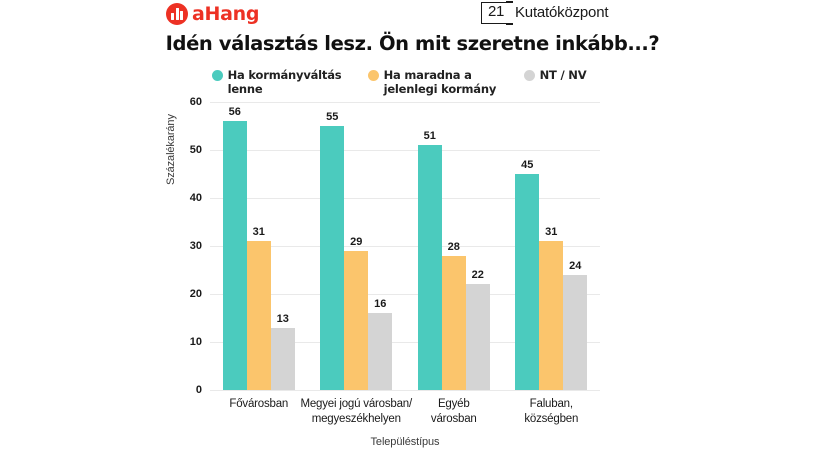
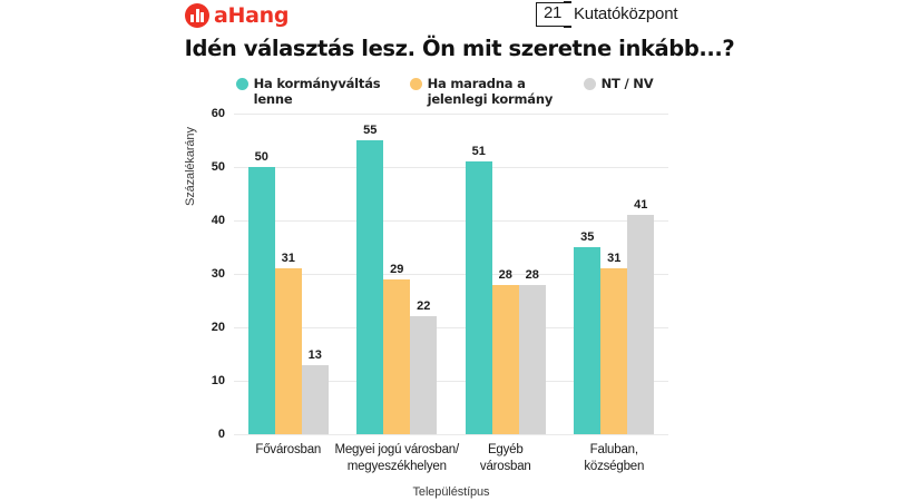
Ha kormányváltás lenne/Fővárosban: 56 -> 50
NT / NV/Megyei jogú városban/ megyeszékhelyen: 16 -> 22
NT / NV/Egyéb városban: 22 -> 28
Ha kormányváltás lenne/Faluban, községben: 45 -> 35
NT / NV/Faluban, községben: 24 -> 41
